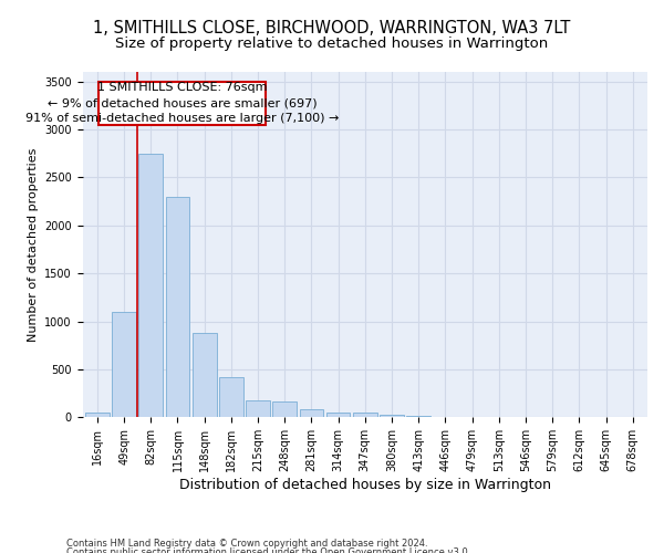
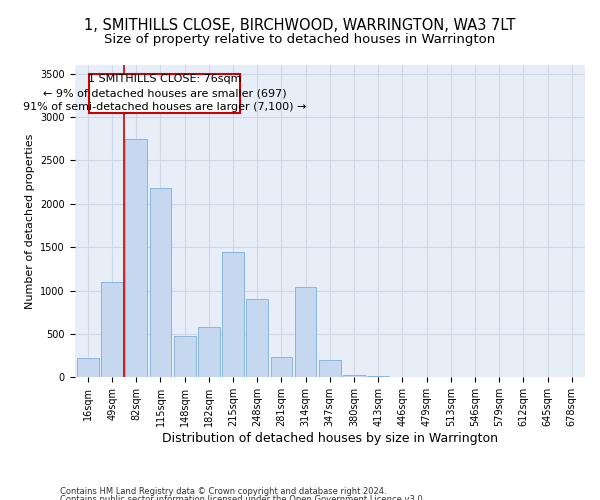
16sqm: 50 -> 220
115sqm: 2300 -> 2180
148sqm: 880 -> 480
182sqm: 420 -> 580
215sqm: 180 -> 1440
248sqm: 170 -> 900
281sqm: 90 -> 240
314sqm: 60 -> 1040
347sqm: 50 -> 200
